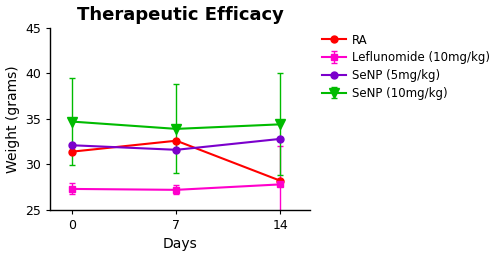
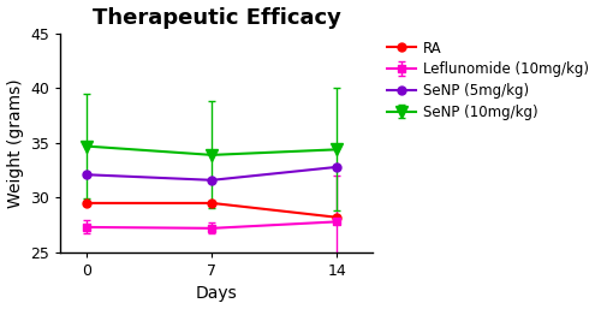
RA/0: 31.4 -> 29.5
RA/7: 32.6 -> 29.5
